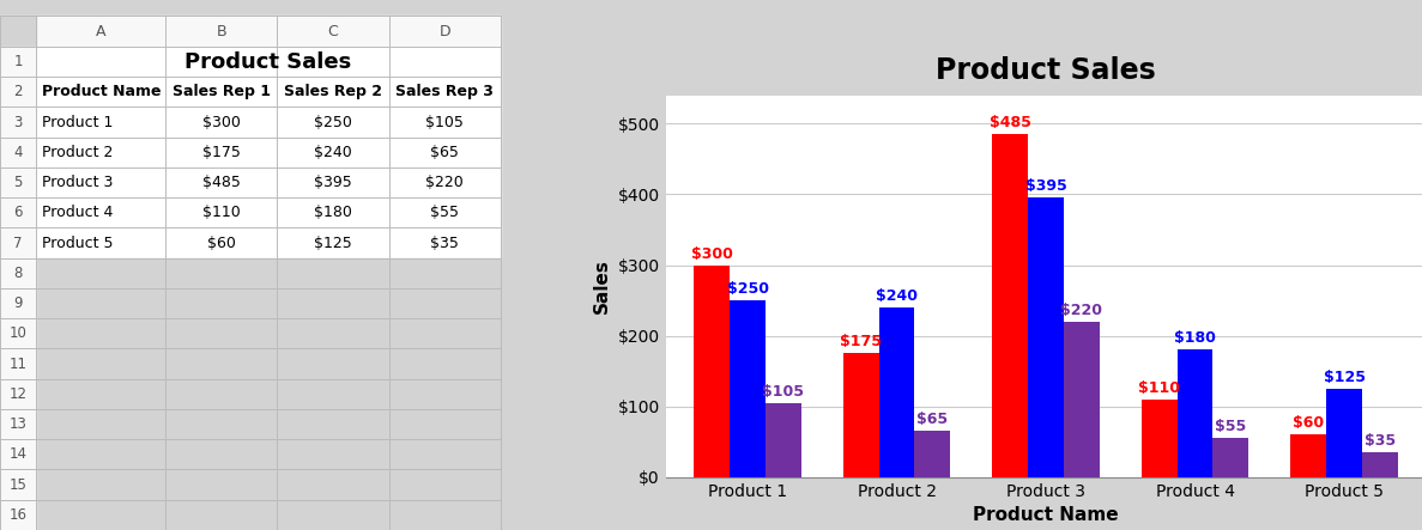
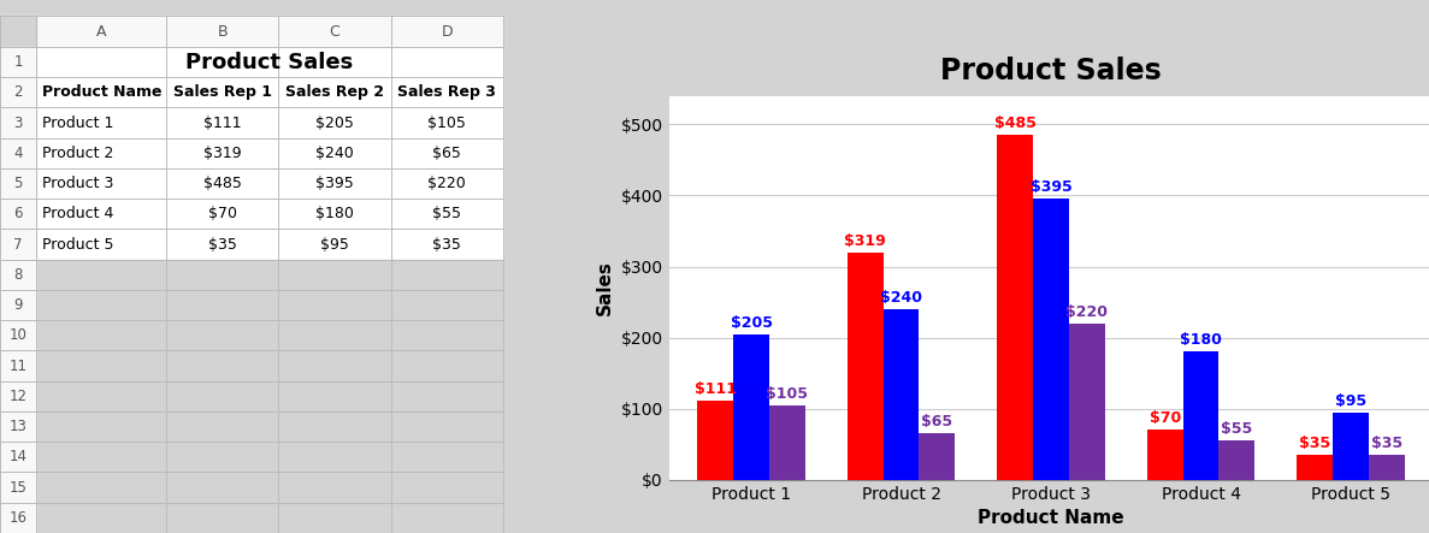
Sales Rep 1/Product 1: $300 -> $111
Sales Rep 2/Product 1: $250 -> $205
Sales Rep 1/Product 2: $175 -> $319
Sales Rep 1/Product 4: $110 -> $70
Sales Rep 1/Product 5: $60 -> $35
Sales Rep 2/Product 5: $125 -> $95
